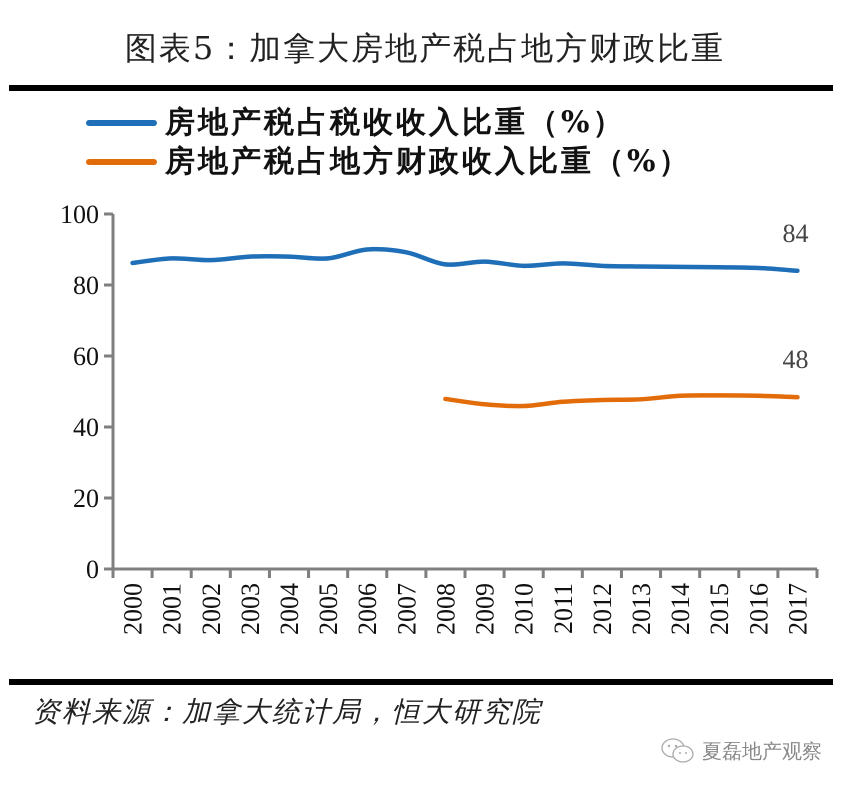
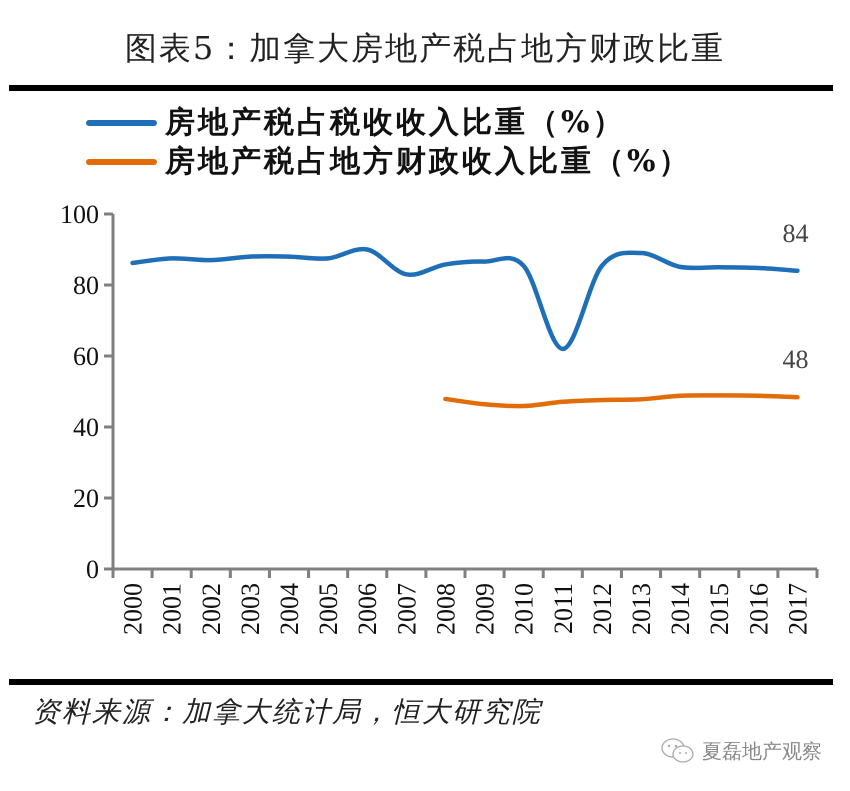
房地产税占税收收入比重（%）/2007: 89 -> 83
房地产税占税收收入比重（%）/2011: 86 -> 62
房地产税占税收收入比重（%）/2013: 85 -> 89
